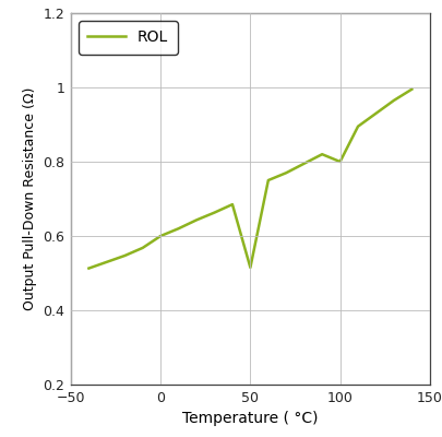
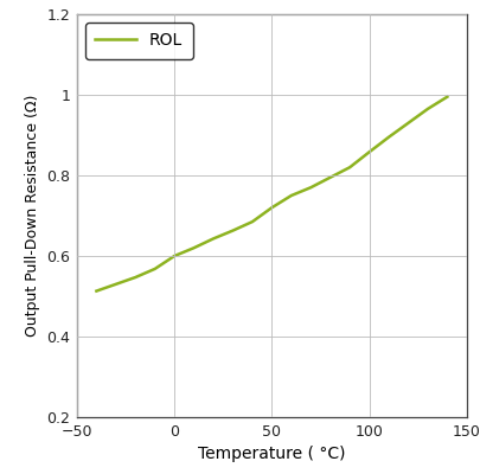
50: 0.515 -> 0.720
100: 0.800 -> 0.858
